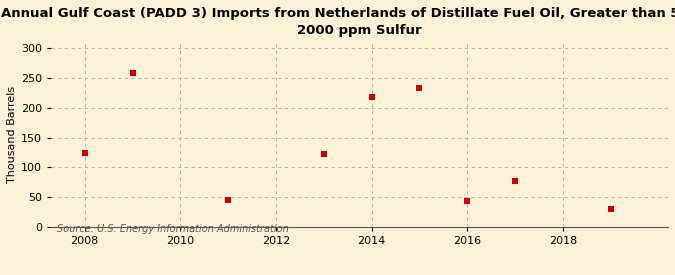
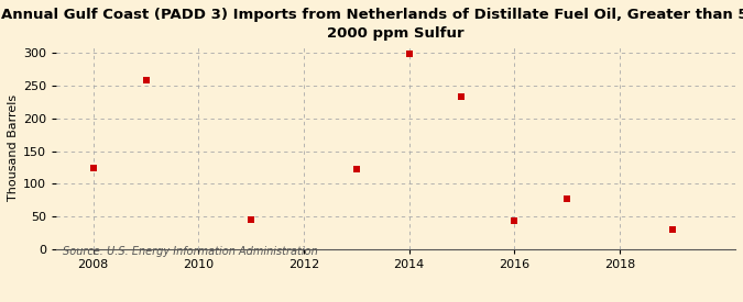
2014: 218 -> 298
